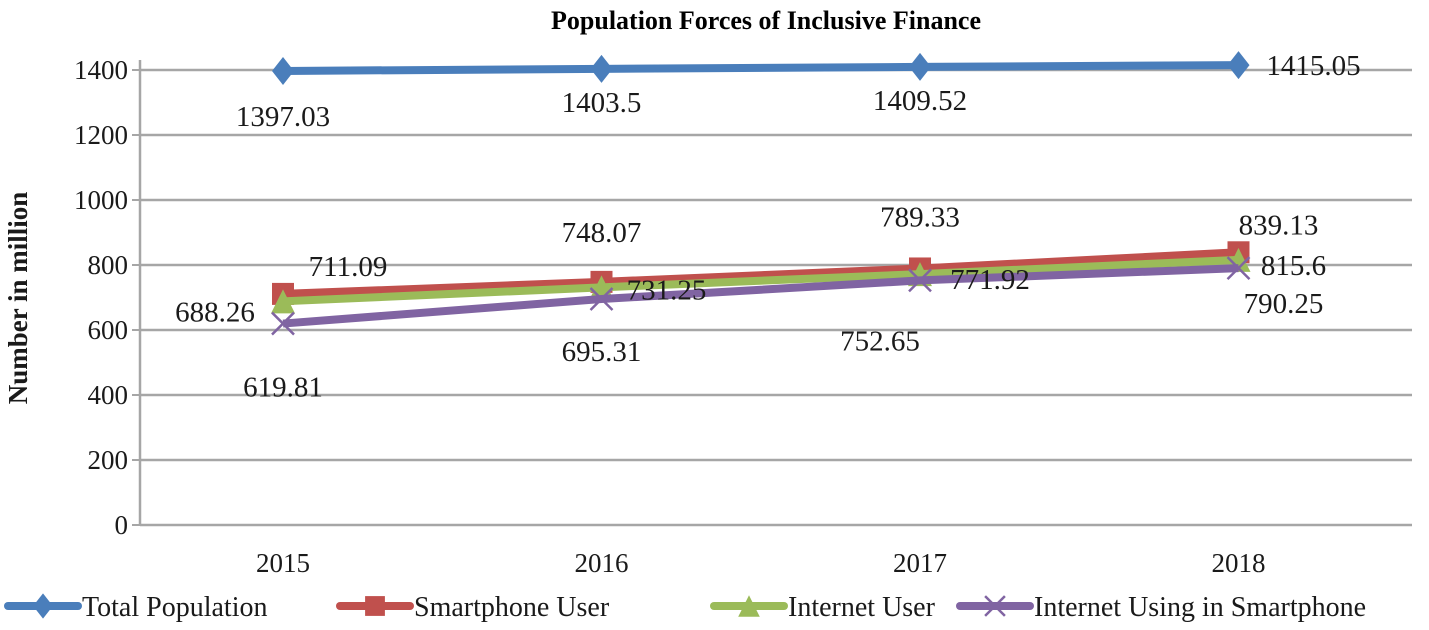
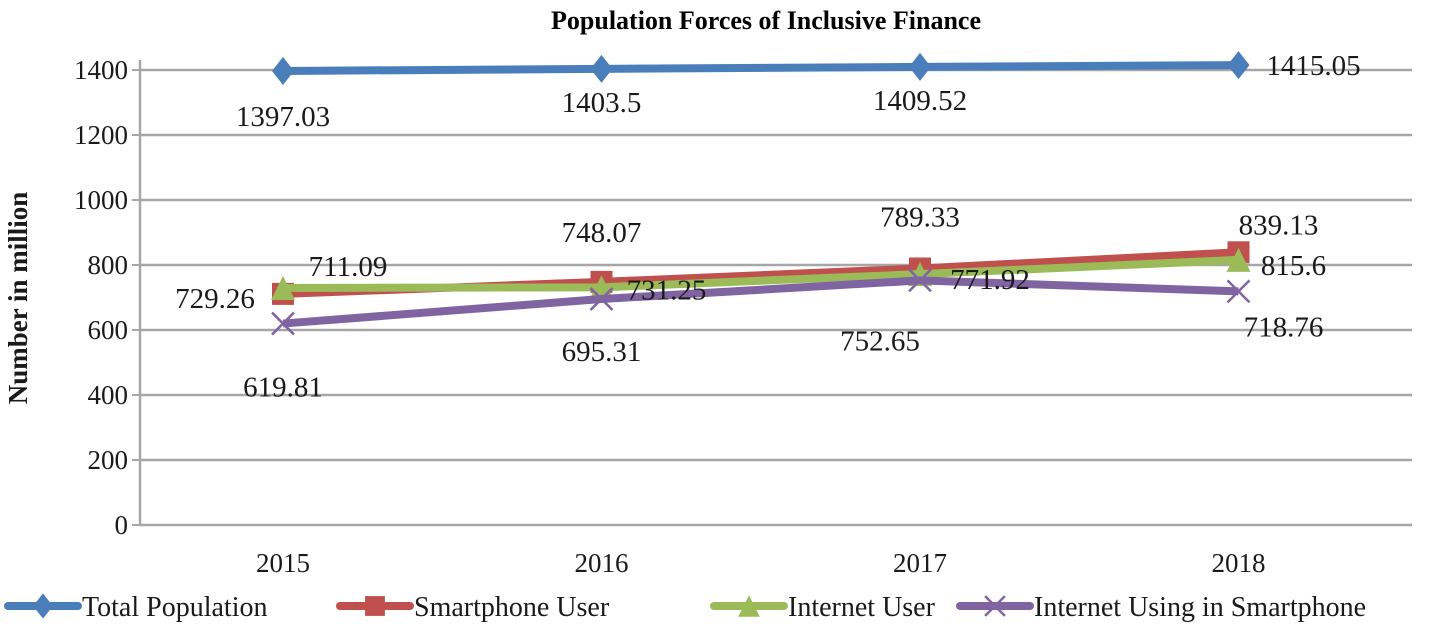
Internet User/2015: 688.26 -> 729.26
Internet Using in Smartphone/2018: 790.25 -> 718.76
